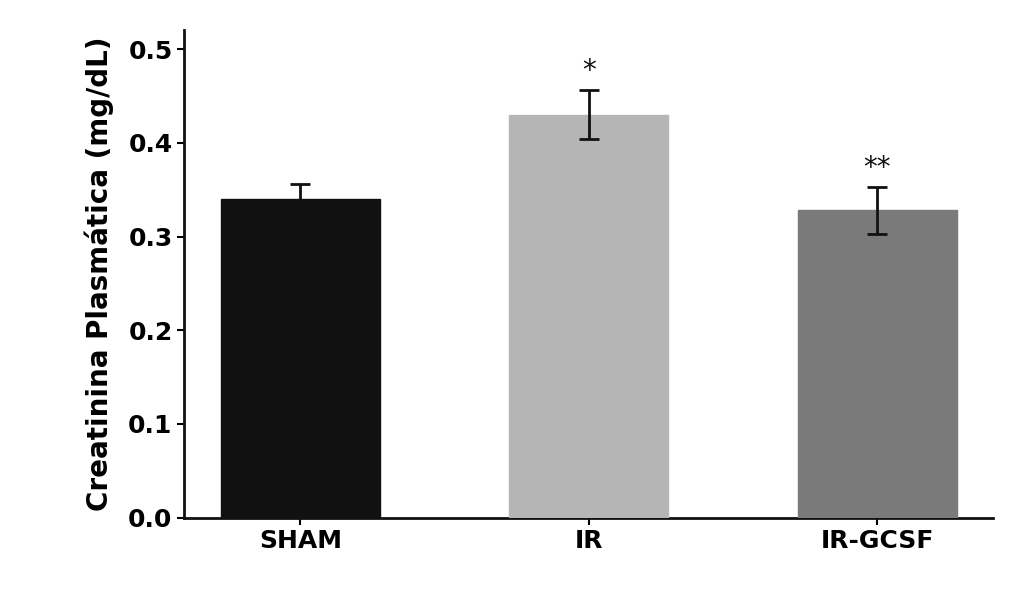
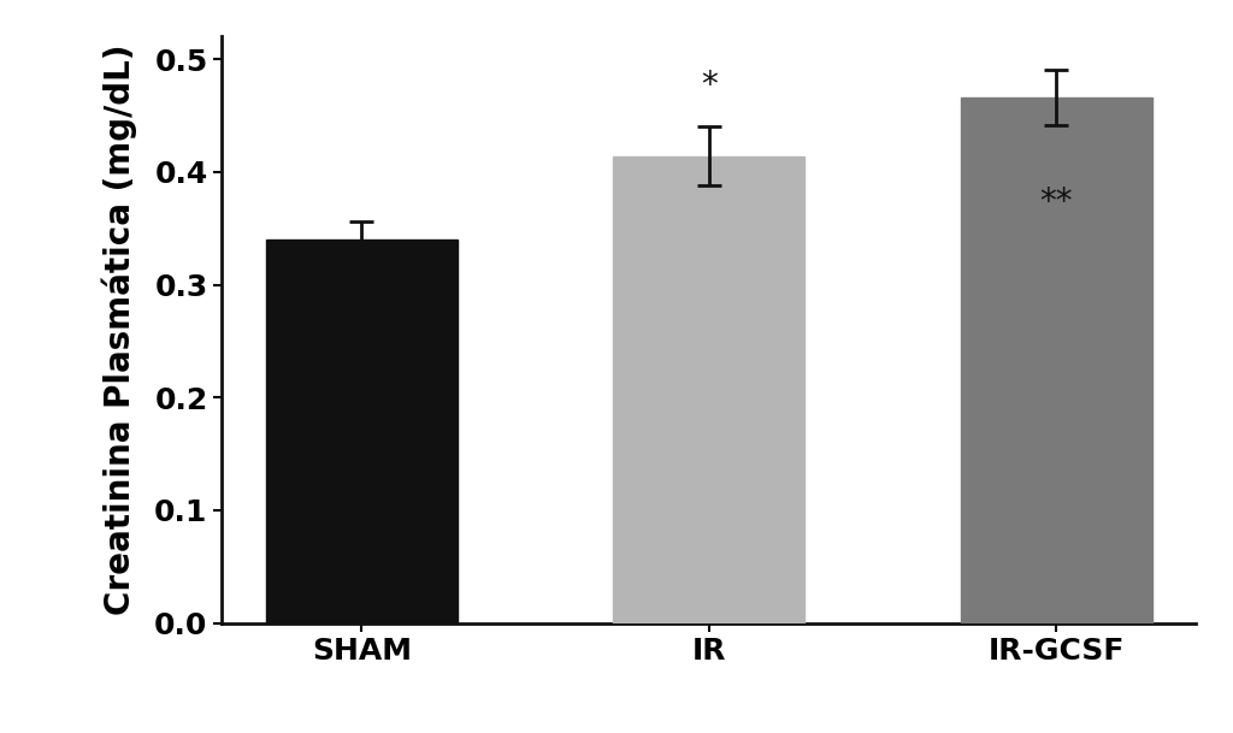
IR: 0.430 -> 0.414
IR-GCSF: 0.328 -> 0.466
